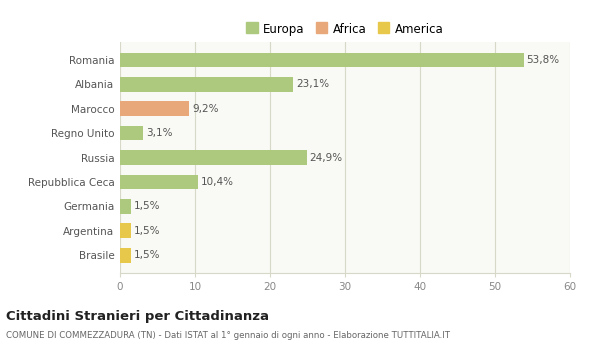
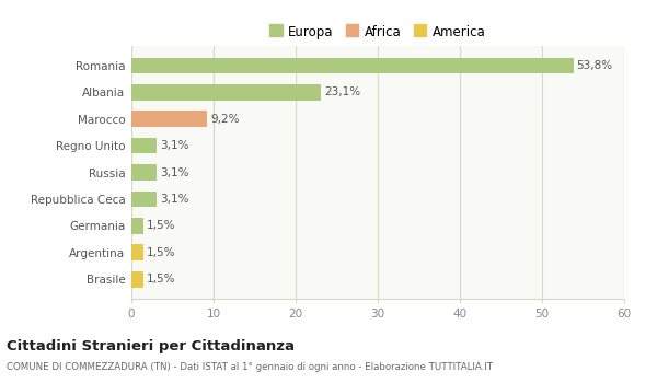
Russia: 24,9% -> 3,1%
Repubblica Ceca: 10,4% -> 3,1%
